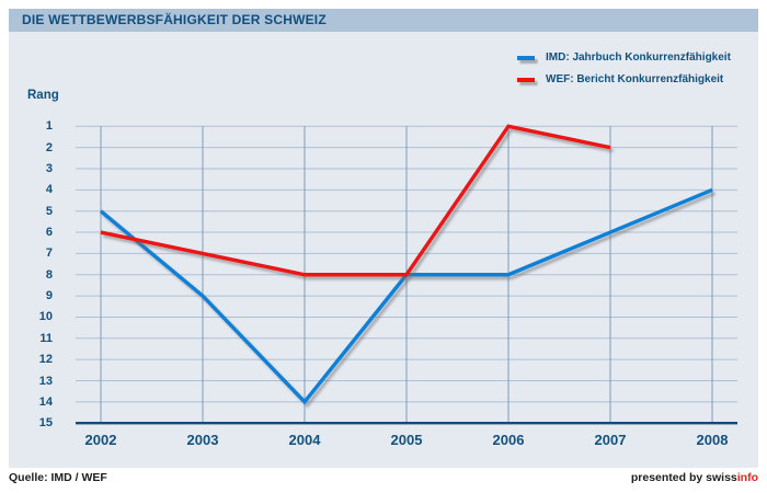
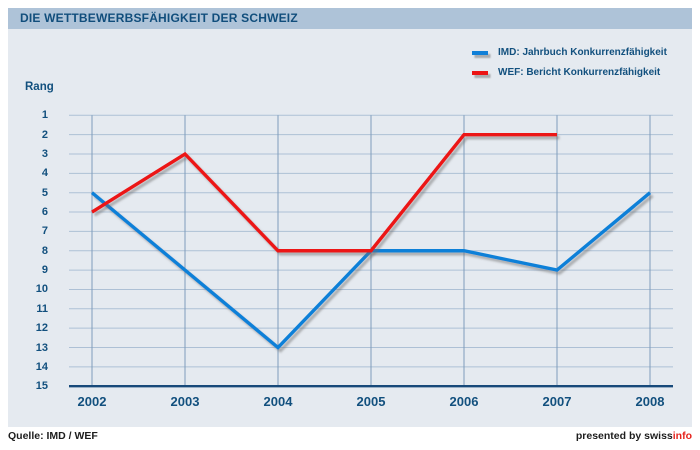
WEF: Bericht Konkurrenzfähigkeit/2003: 7 -> 3
IMD: Jahrbuch Konkurrenzfähigkeit/2004: 14 -> 13
WEF: Bericht Konkurrenzfähigkeit/2006: 1 -> 2
IMD: Jahrbuch Konkurrenzfähigkeit/2007: 6 -> 9
IMD: Jahrbuch Konkurrenzfähigkeit/2008: 4 -> 5
